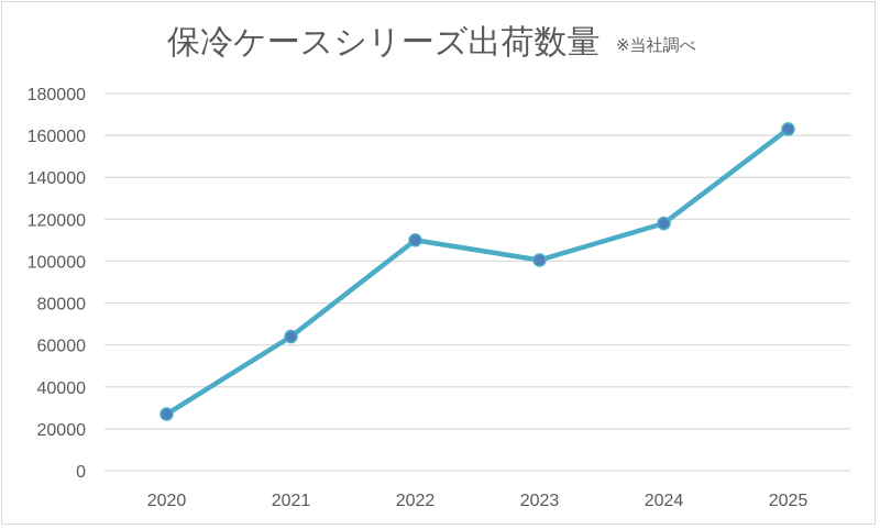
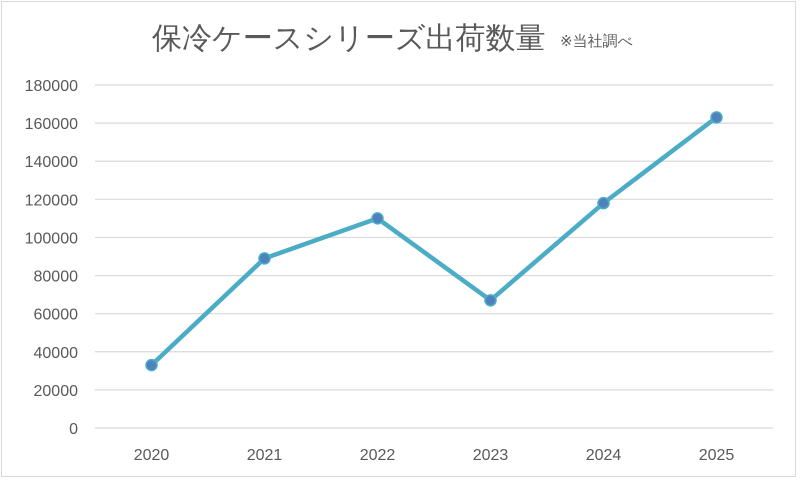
2020: 27000 -> 33000
2021: 64000 -> 89000
2023: 100000 -> 67000
